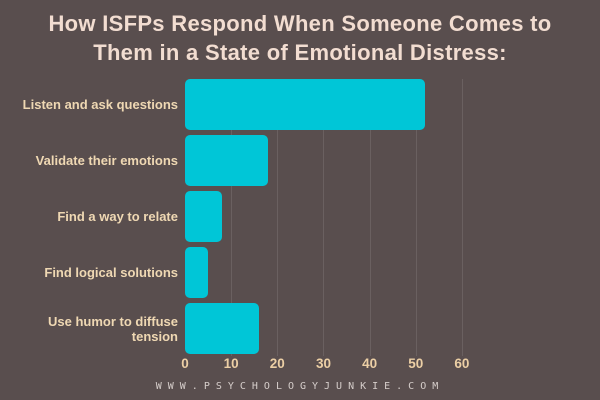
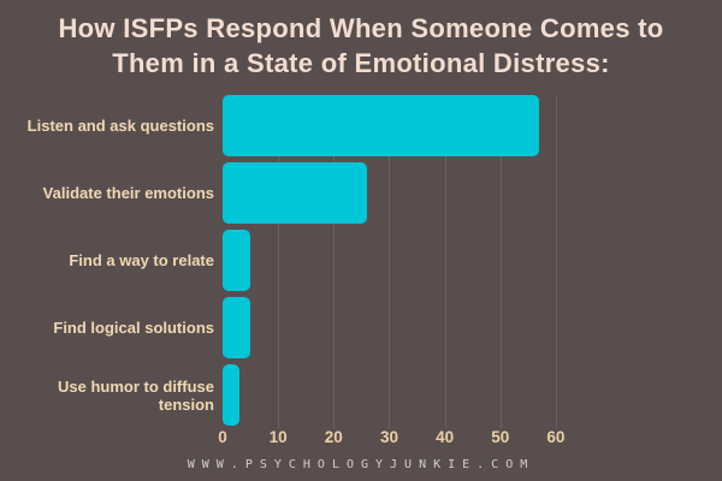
Listen and ask questions: 52 -> 57
Validate their emotions: 18 -> 26
Find a way to relate: 8 -> 5
Use humor to diffuse tension: 16 -> 3
